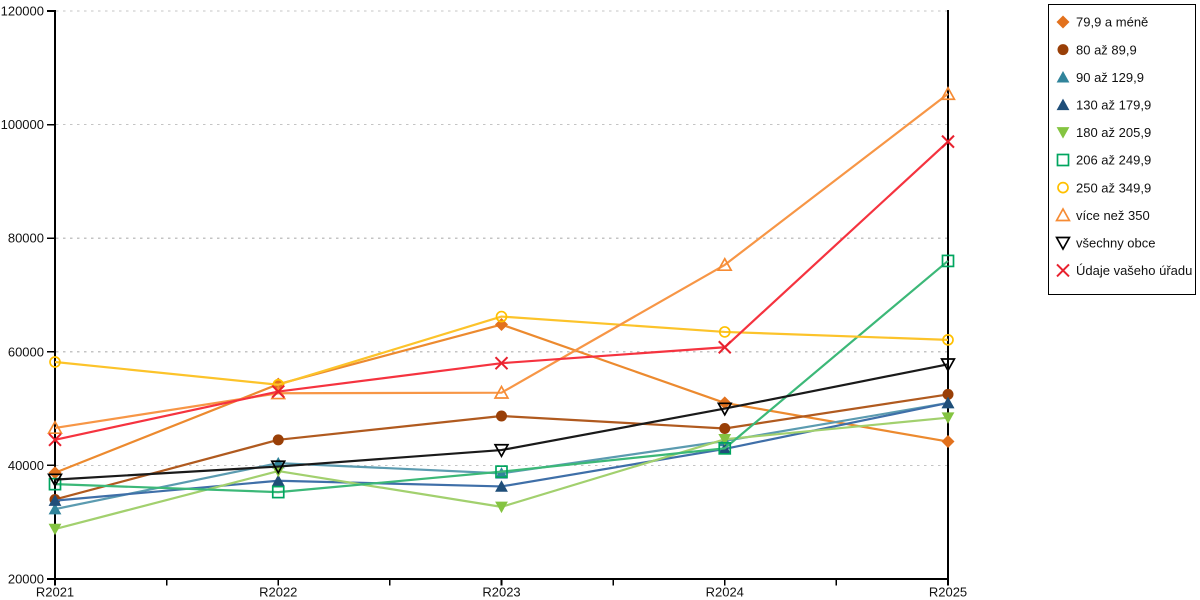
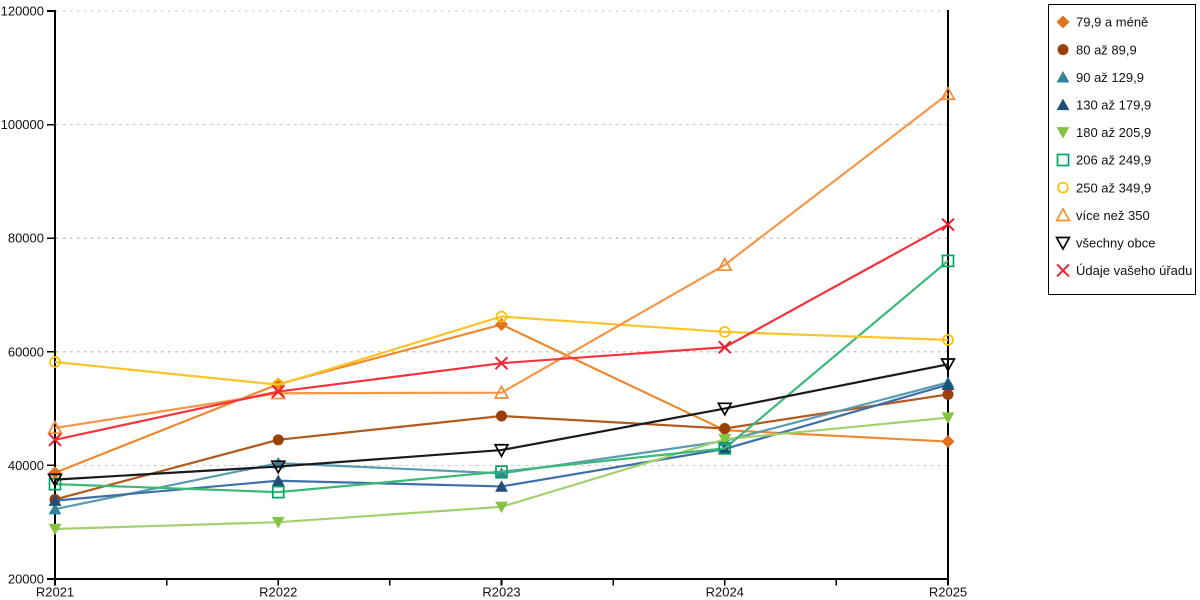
180 až 205,9/R2022: 39000 -> 30000
79,9 a méně/R2024: 51000 -> 46000
90 až 129,9/R2025: 51000 -> 55000
130 až 179,9/R2025: 51000 -> 54000
Údaje vašeho úřadu/R2025: 97000 -> 82000
